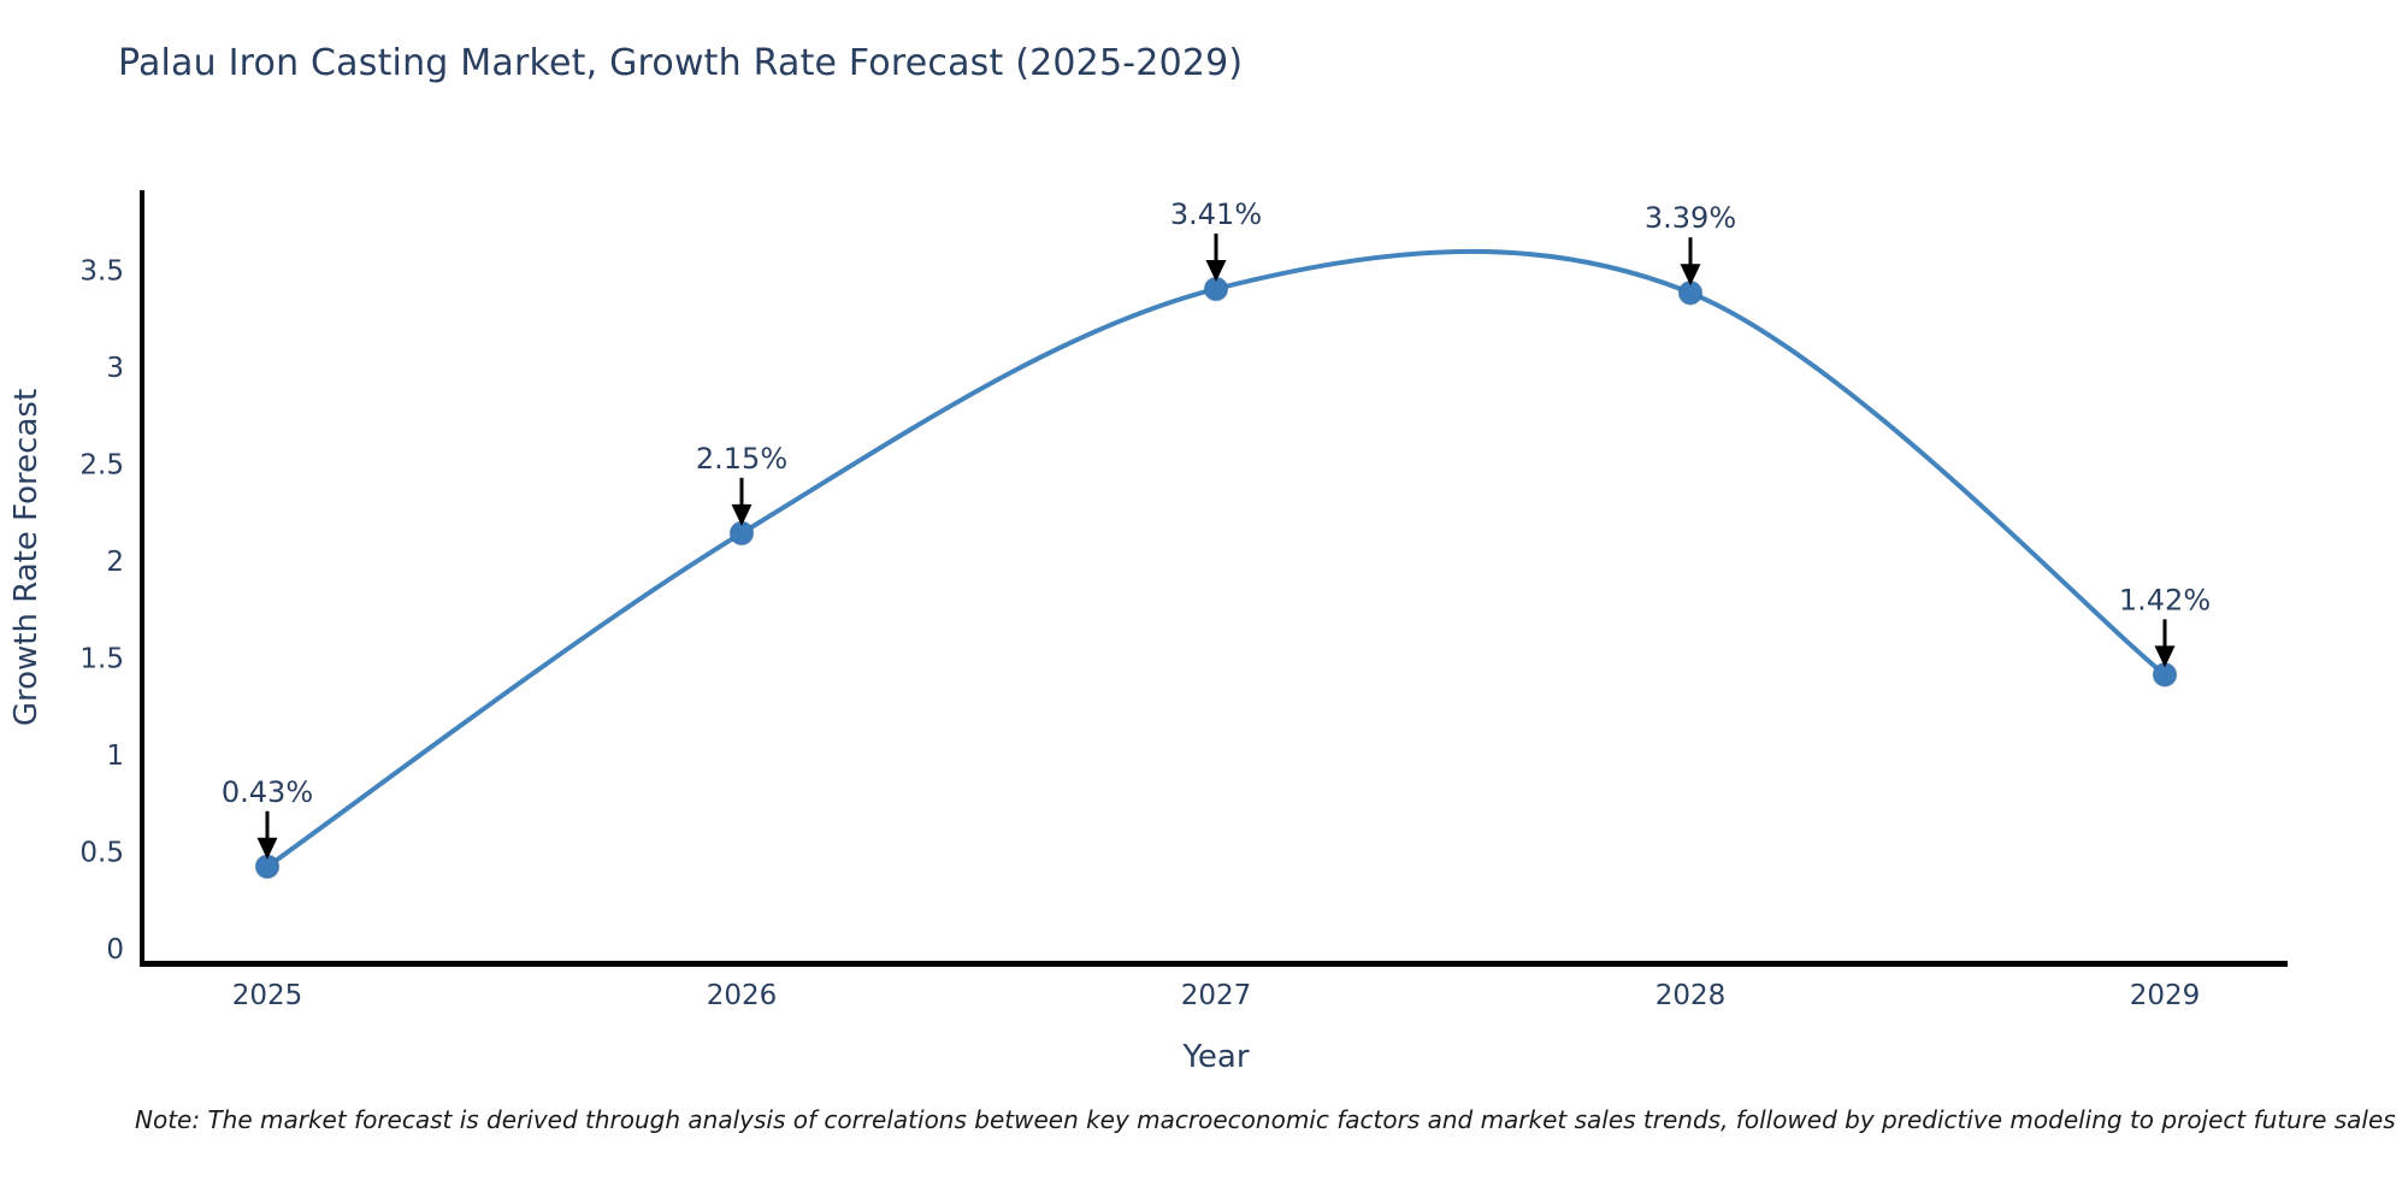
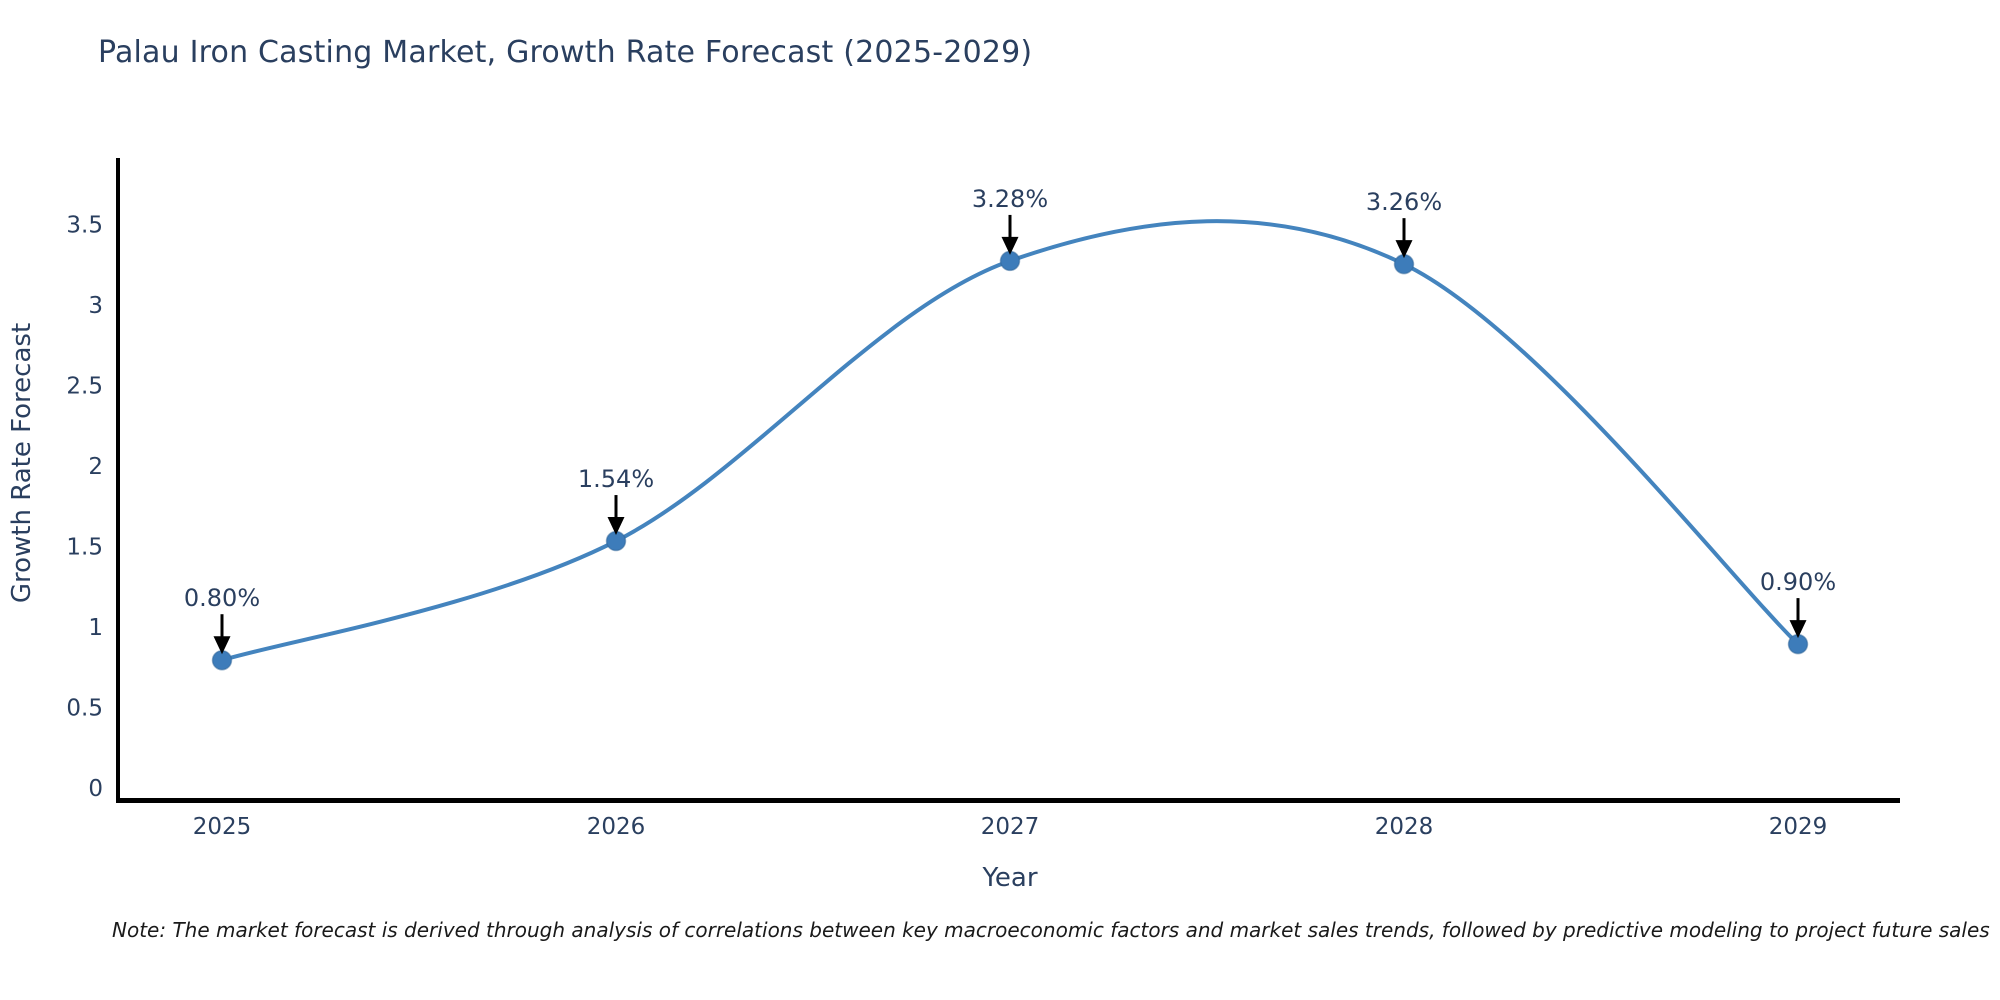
2025: 0.43% -> 0.80%
2026: 2.15% -> 1.54%
2027: 3.41% -> 3.28%
2028: 3.39% -> 3.26%
2029: 1.42% -> 0.90%
